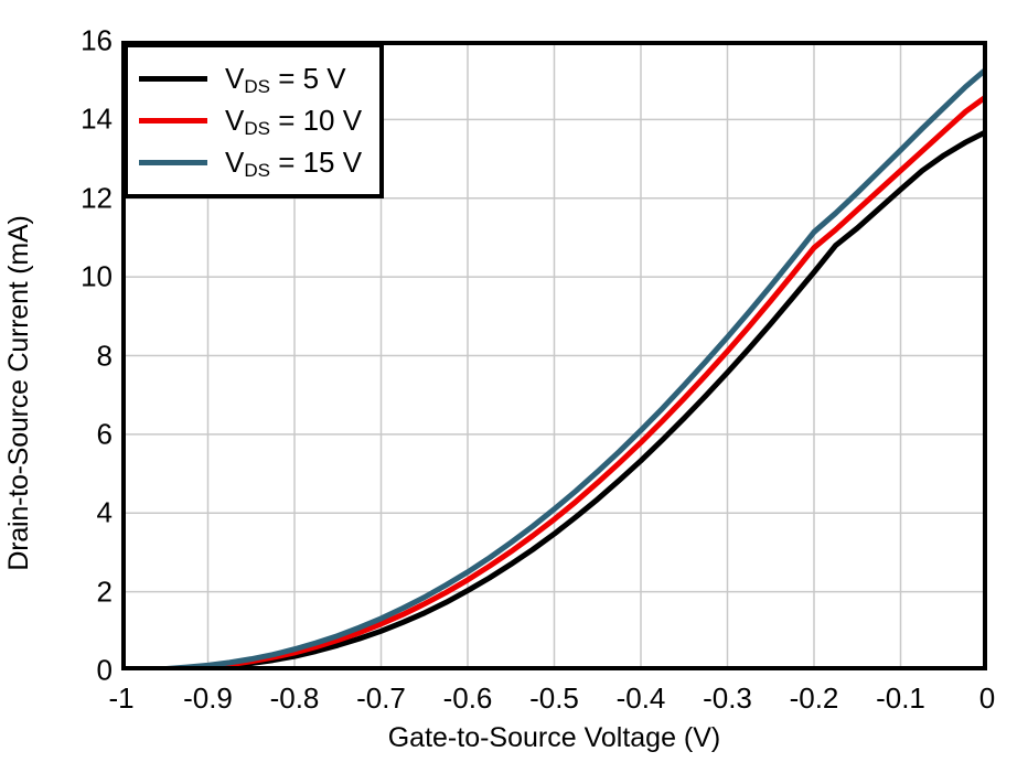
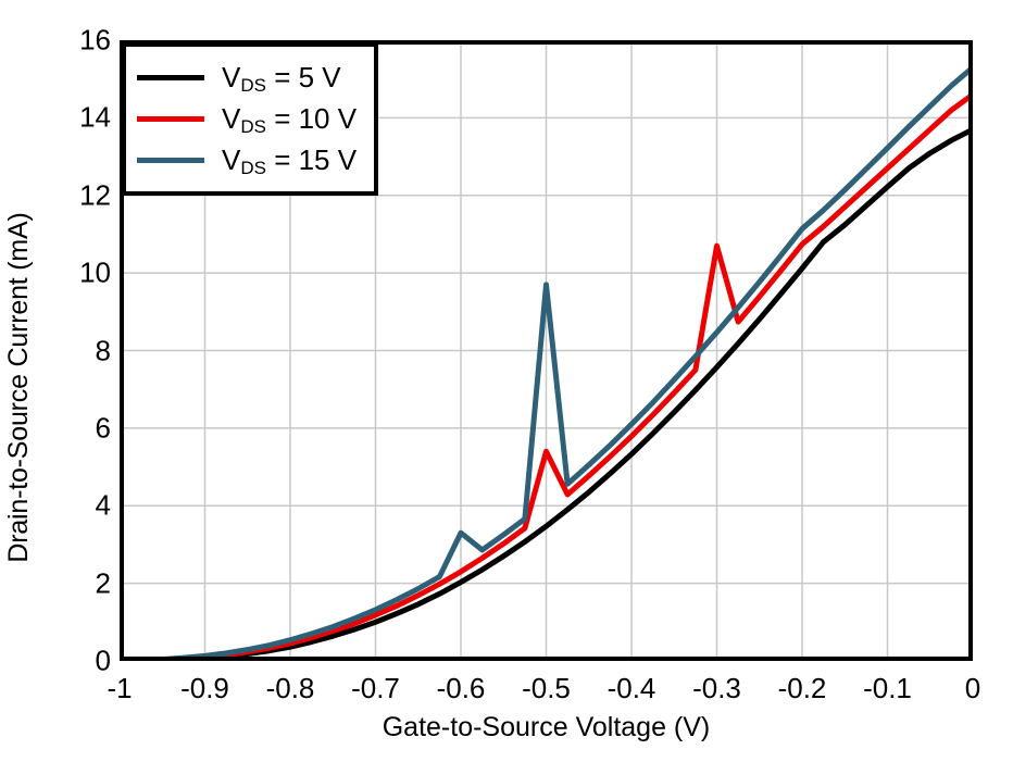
VDS = 15 V/-0.6: 2.5 -> 3.3
VDS = 10 V/-0.5: 3.8 -> 5.4
VDS = 15 V/-0.5: 4.1 -> 9.7
VDS = 10 V/-0.3: 8.1 -> 10.7
